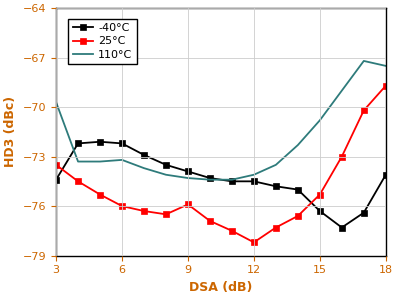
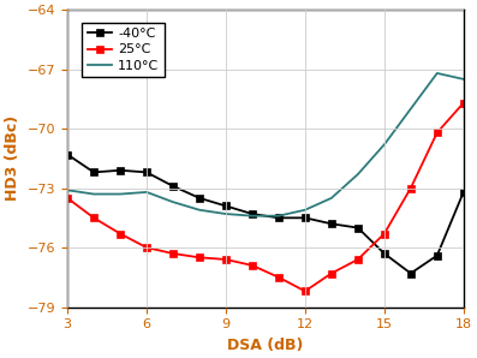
-40°C/3: -74.4 -> -71.3
110°C/3: -69.7 -> -73.1
25°C/9: -75.9 -> -76.6
-40°C/18: -74.1 -> -73.2
